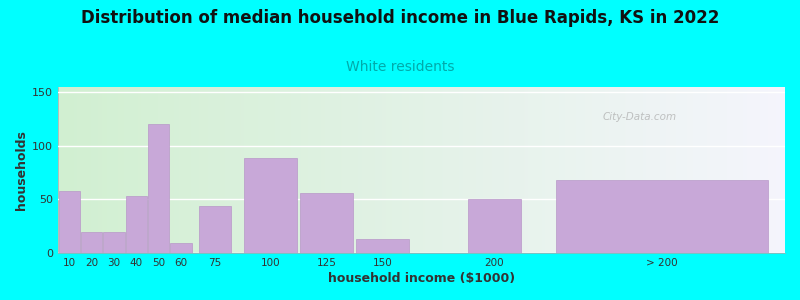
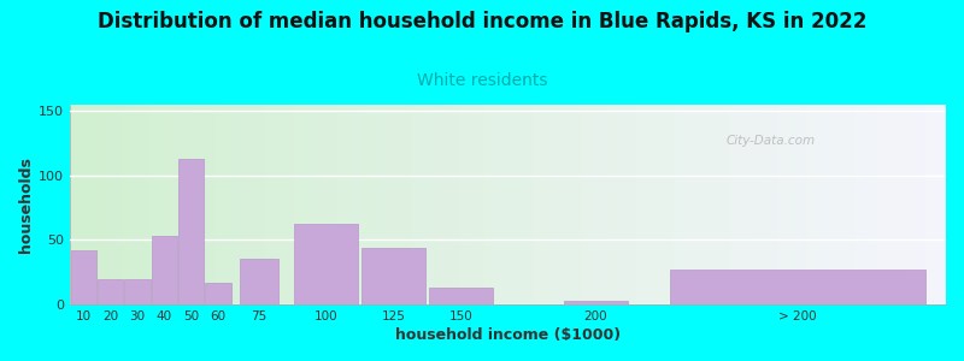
10: 58 -> 42
50: 120 -> 113
60: 9 -> 17
75: 44 -> 35
100: 89 -> 63
125: 56 -> 44
200: 50 -> 3
> 200: 68 -> 27
